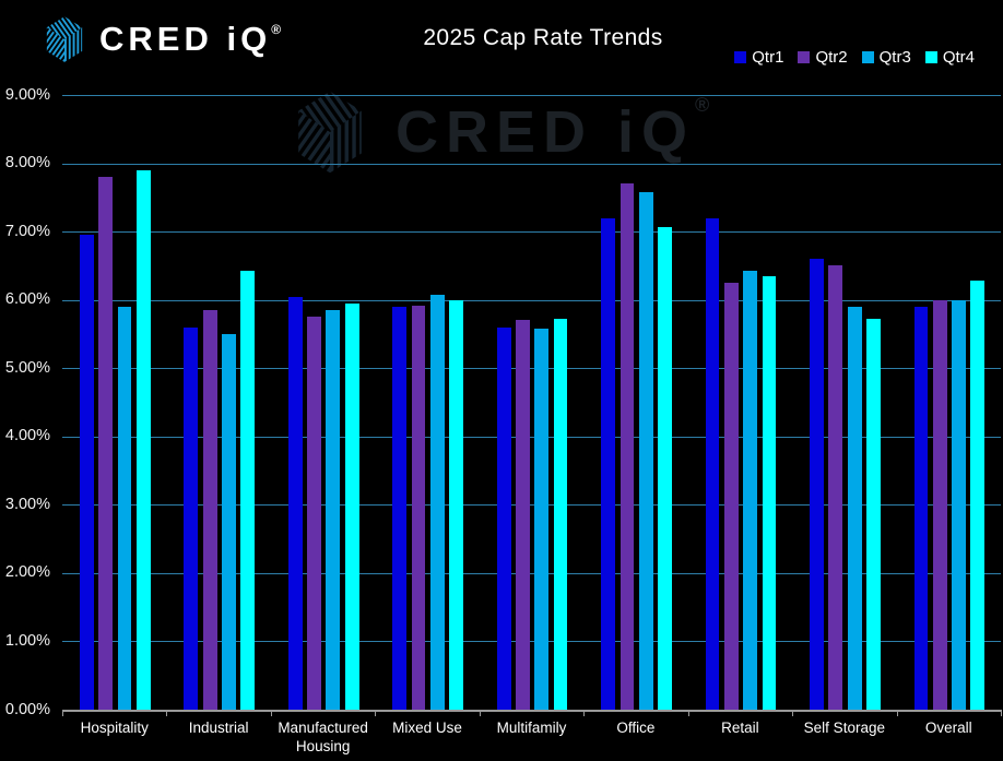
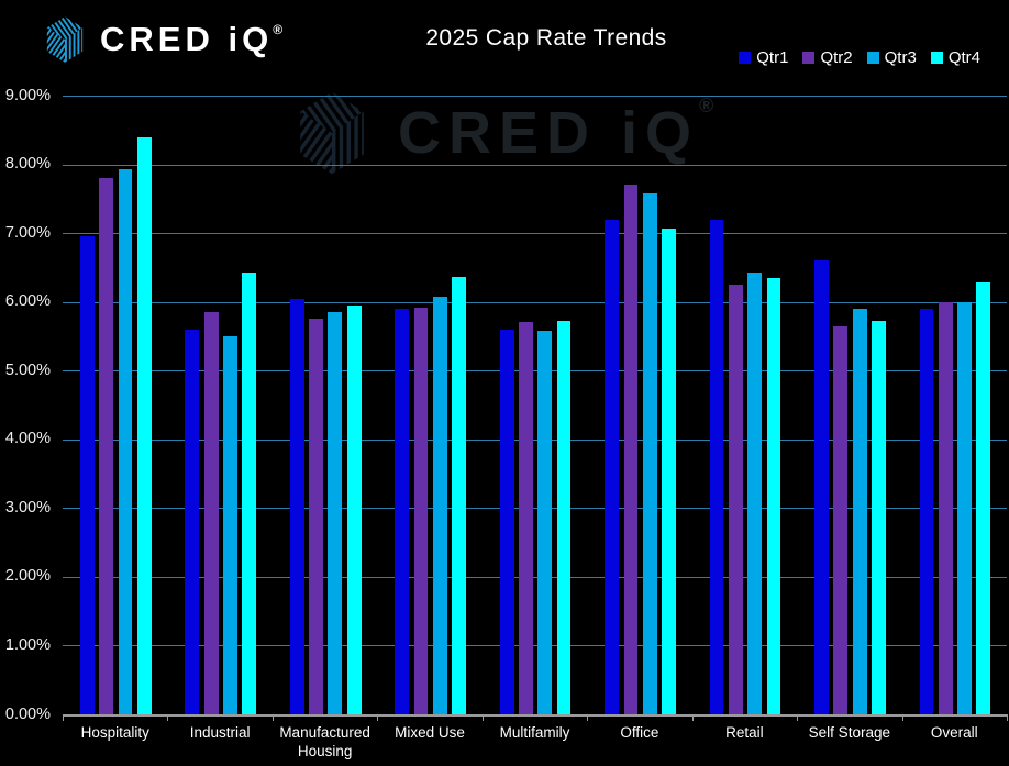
Qtr3/Hospitality: 5.9% -> 7.9%
Qtr4/Hospitality: 7.9% -> 8.4%
Qtr4/Mixed Use: 6.0% -> 6.4%
Qtr2/Self Storage: 6.5% -> 5.7%
